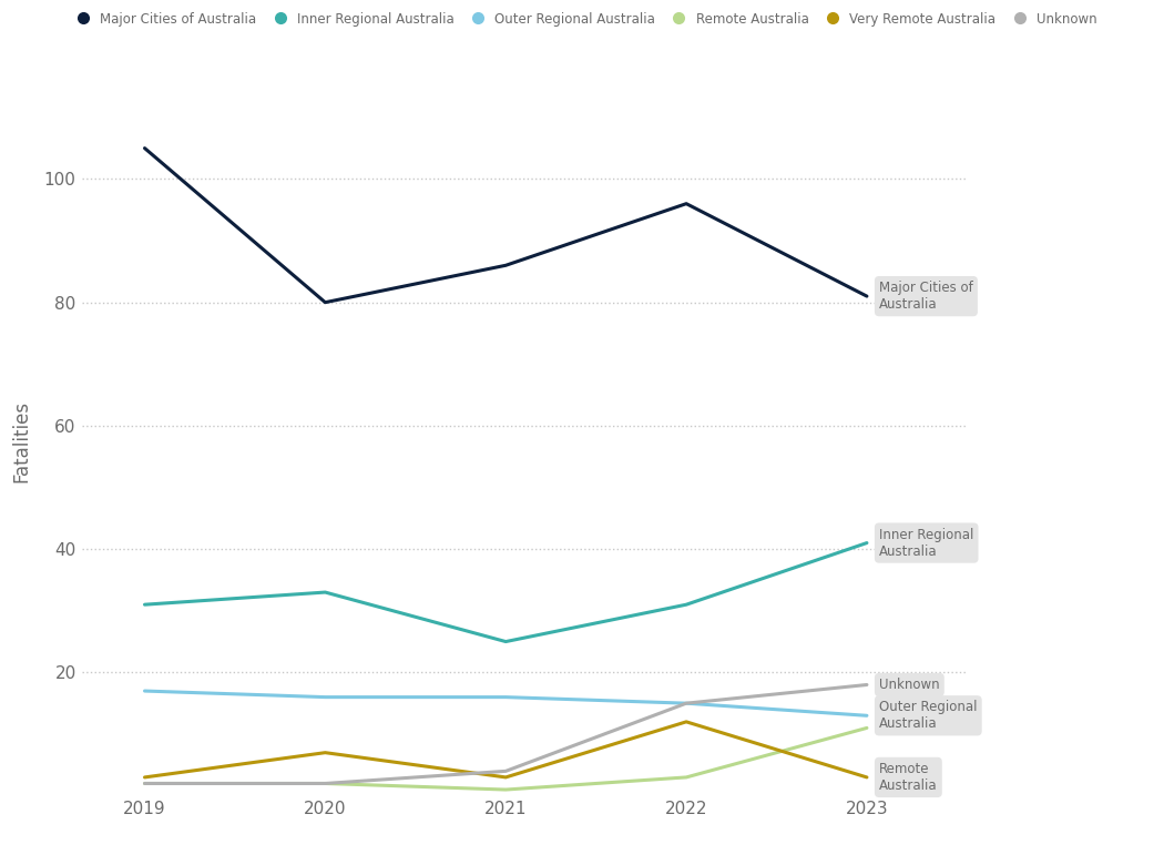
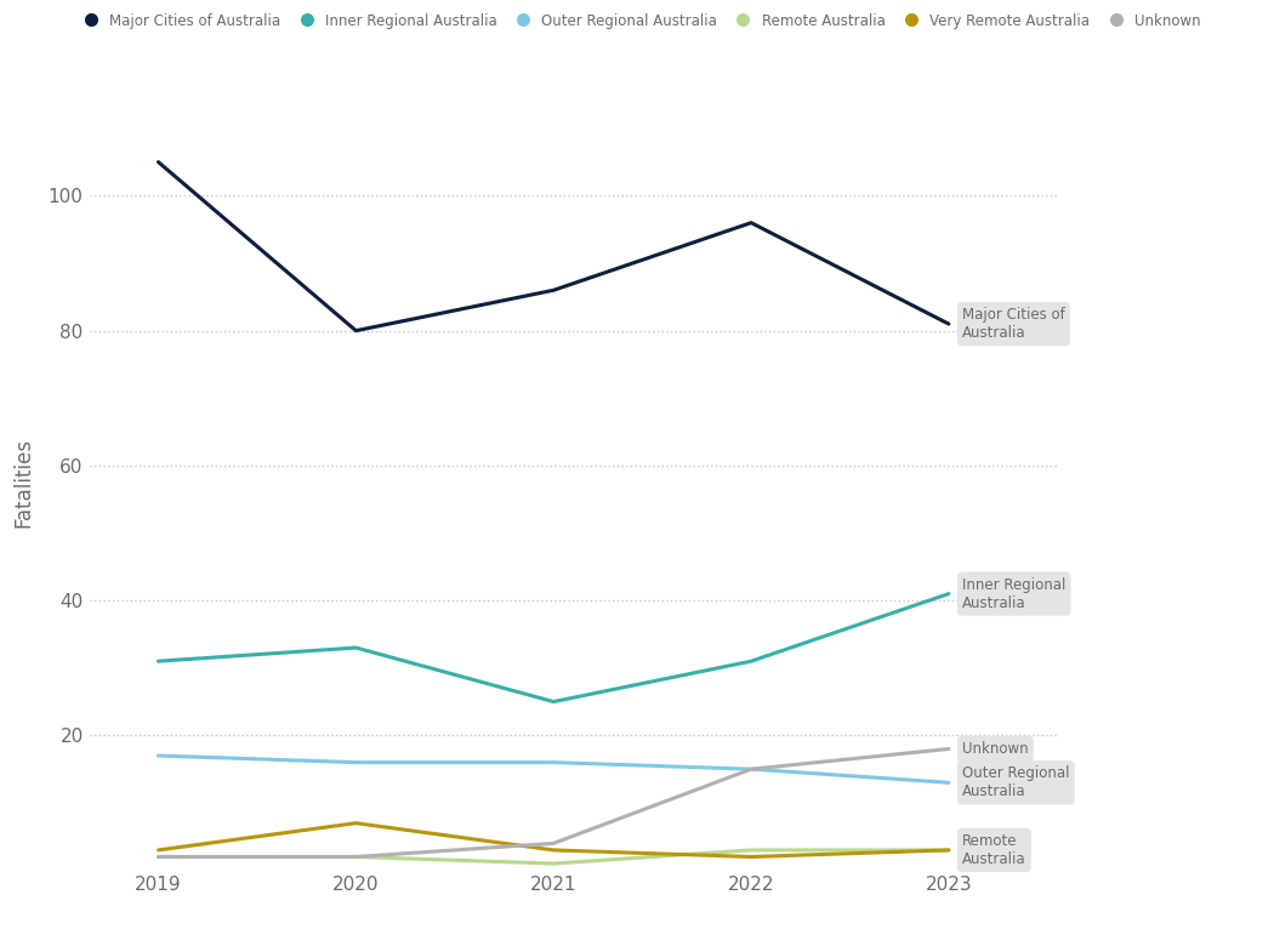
Very Remote Australia/2022: 12 -> 2
Remote Australia/2023: 11 -> 3
